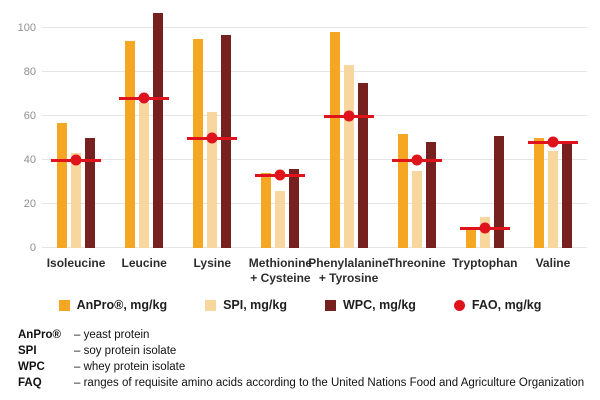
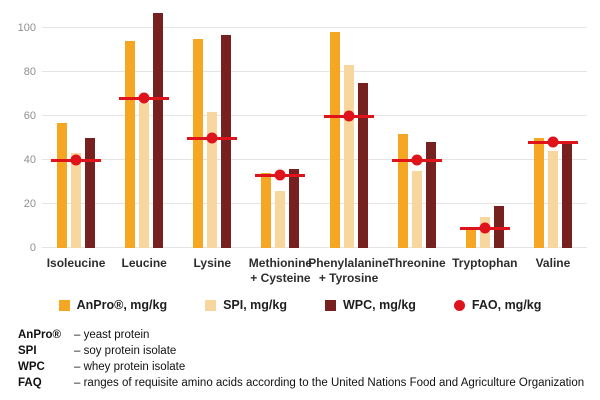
WPC, mg/kg/Tryptophan: 51 -> 19
